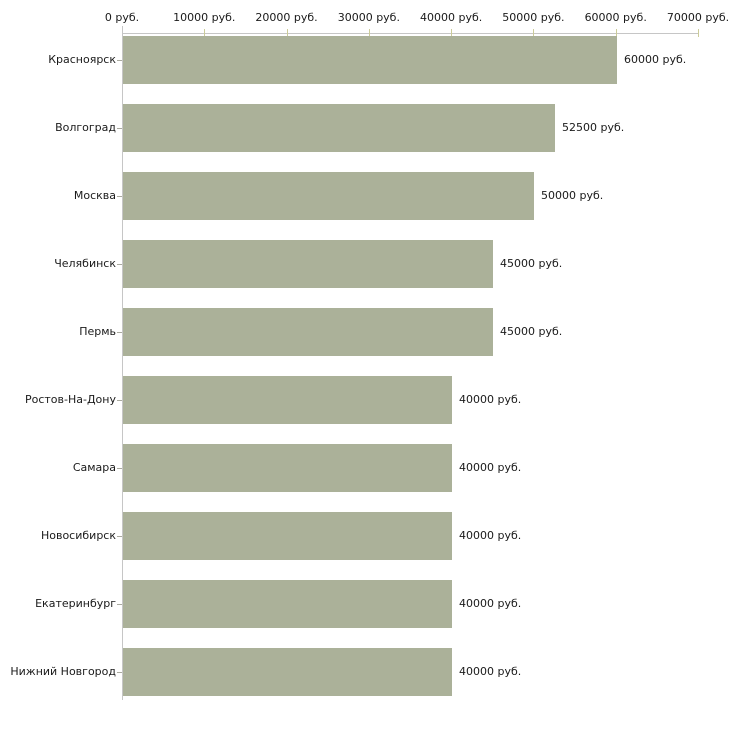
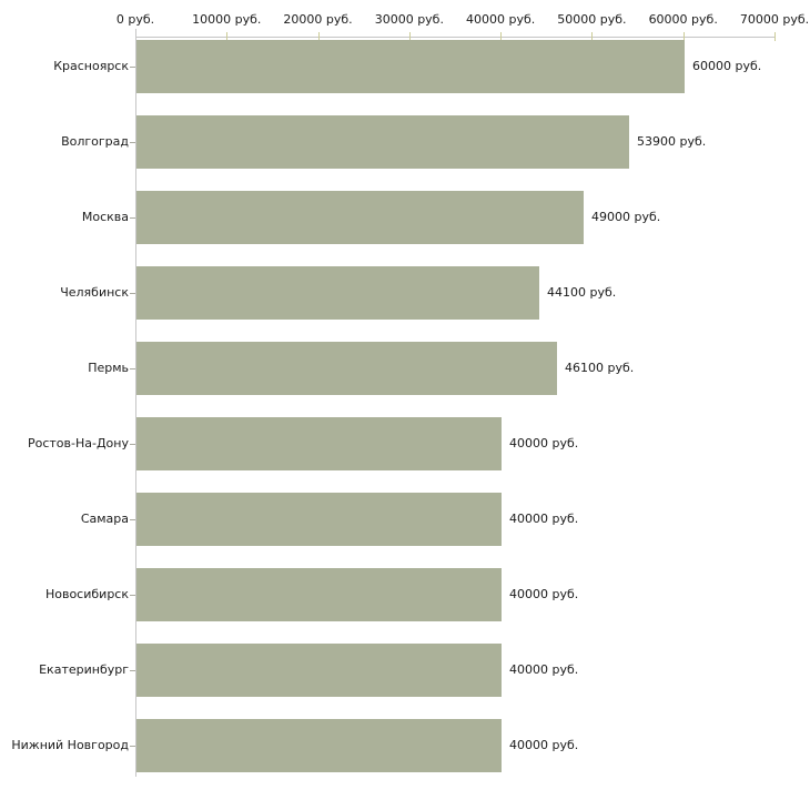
Волгоград: 52500 -> 53900
Москва: 50000 -> 49000
Челябинск: 45000 -> 44100
Пермь: 45000 -> 46100
